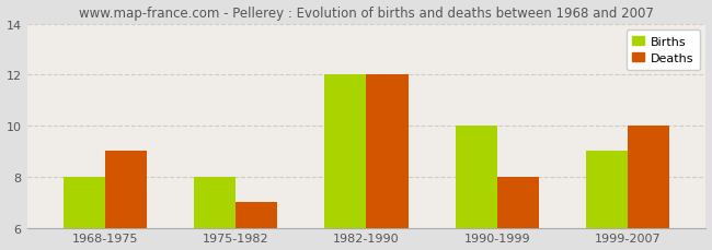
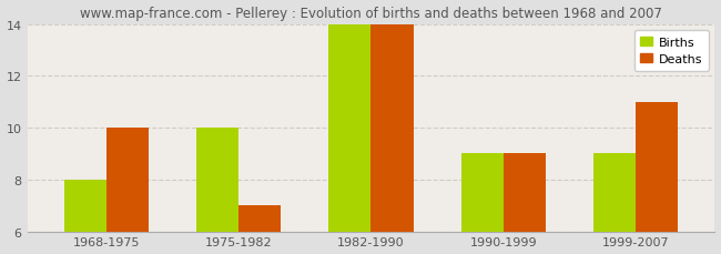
Deaths/1968-1975: 9 -> 10
Births/1975-1982: 8 -> 10
Births/1982-1990: 12 -> 14
Deaths/1982-1990: 12 -> 14
Births/1990-1999: 10 -> 9
Deaths/1990-1999: 8 -> 9
Deaths/1999-2007: 10 -> 11
